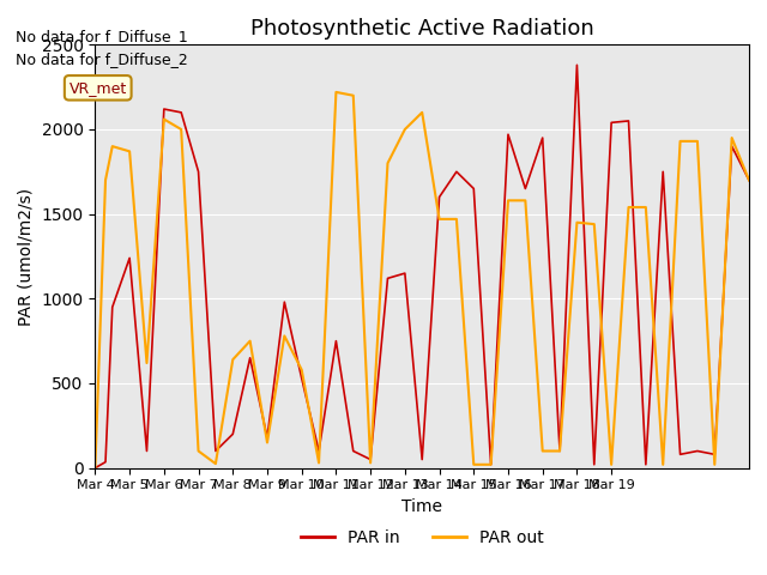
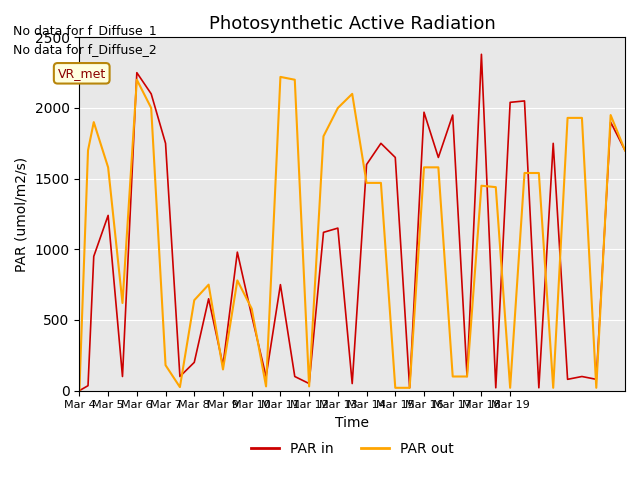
PAR out/Mar 5: 1870 -> 1580
PAR in/Mar 6: 2120 -> 2250
PAR out/Mar 6: 2060 -> 2200
PAR out/Mar 7: 100 -> 180
